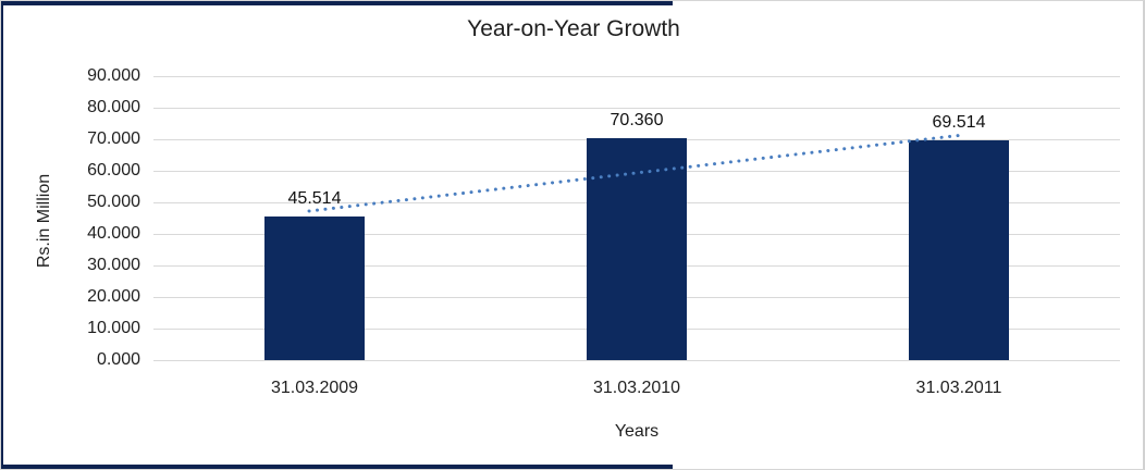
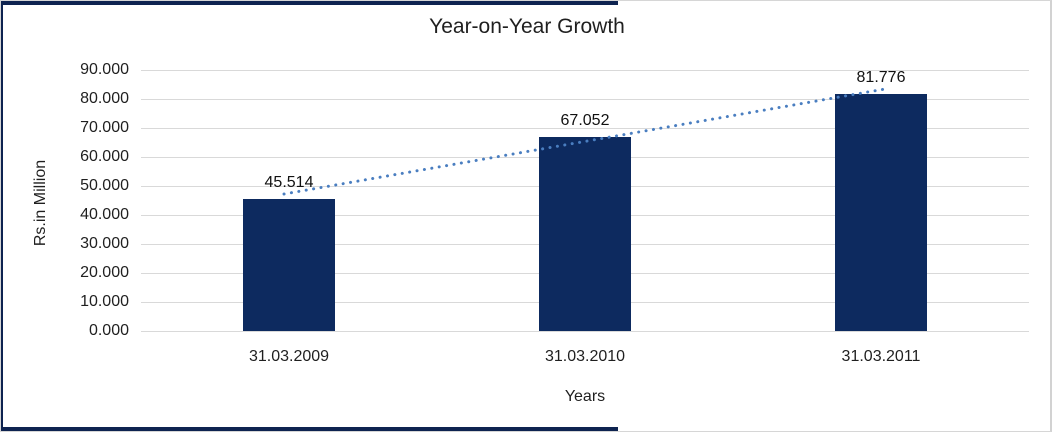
31.03.2010: 70.360 -> 67.052
31.03.2011: 69.514 -> 81.776
